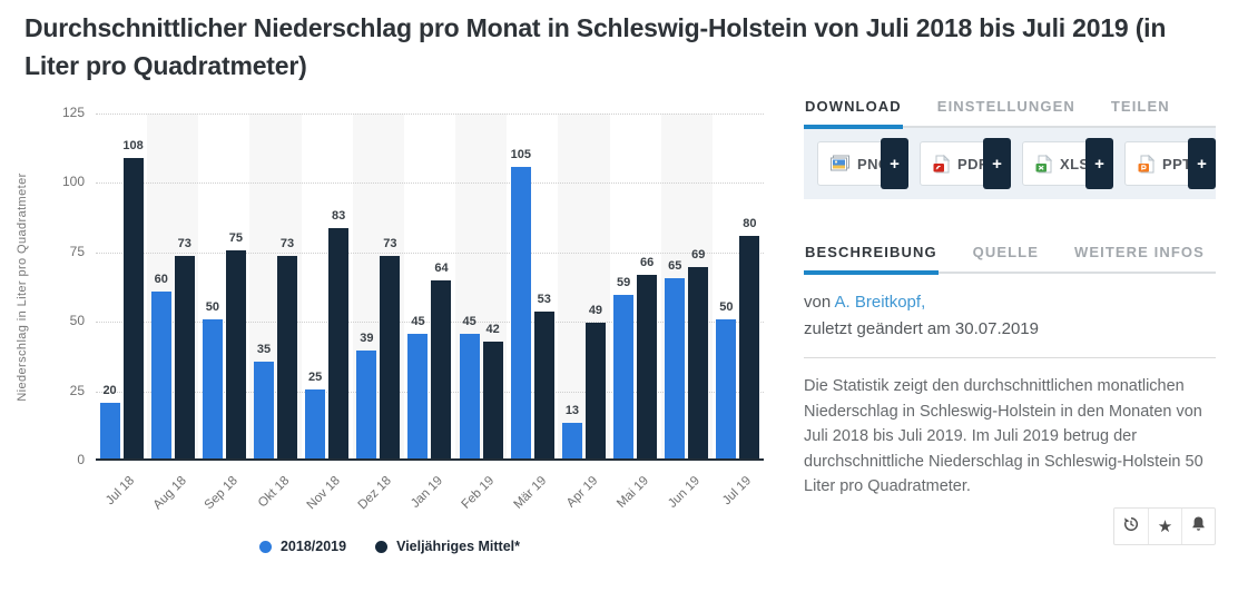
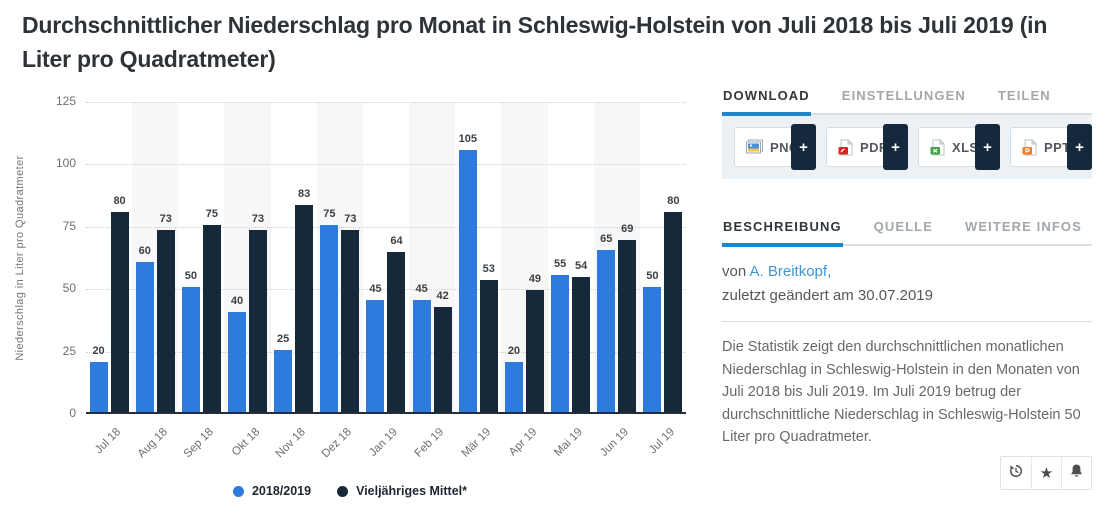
Vieljähriges Mittel*/Jul 18: 108 -> 80
2018/2019/Okt 18: 35 -> 40
2018/2019/Dez 18: 39 -> 75
2018/2019/Apr 19: 13 -> 20
2018/2019/Mai 19: 59 -> 55
Vieljähriges Mittel*/Mai 19: 66 -> 54
